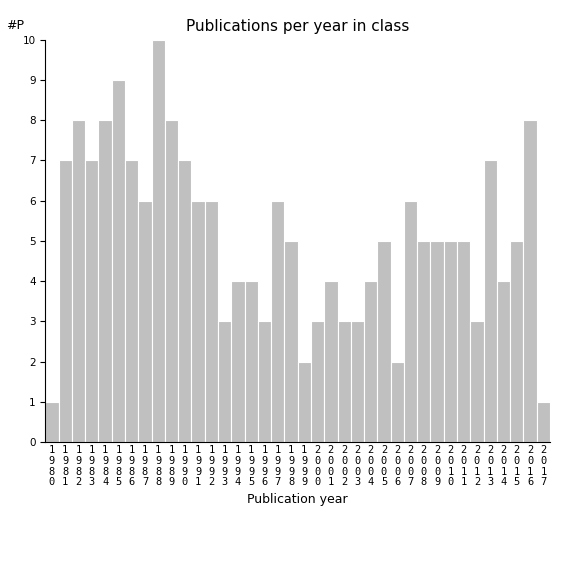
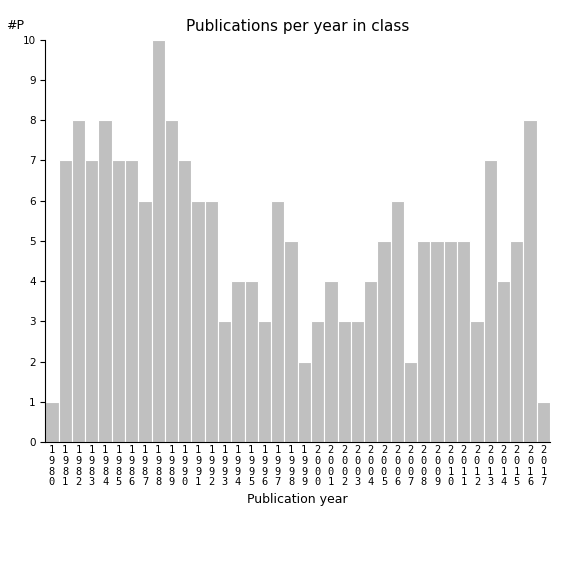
1 9 8 5: 9 -> 7
2 0 0 6: 2 -> 6
2 0 0 7: 6 -> 2
